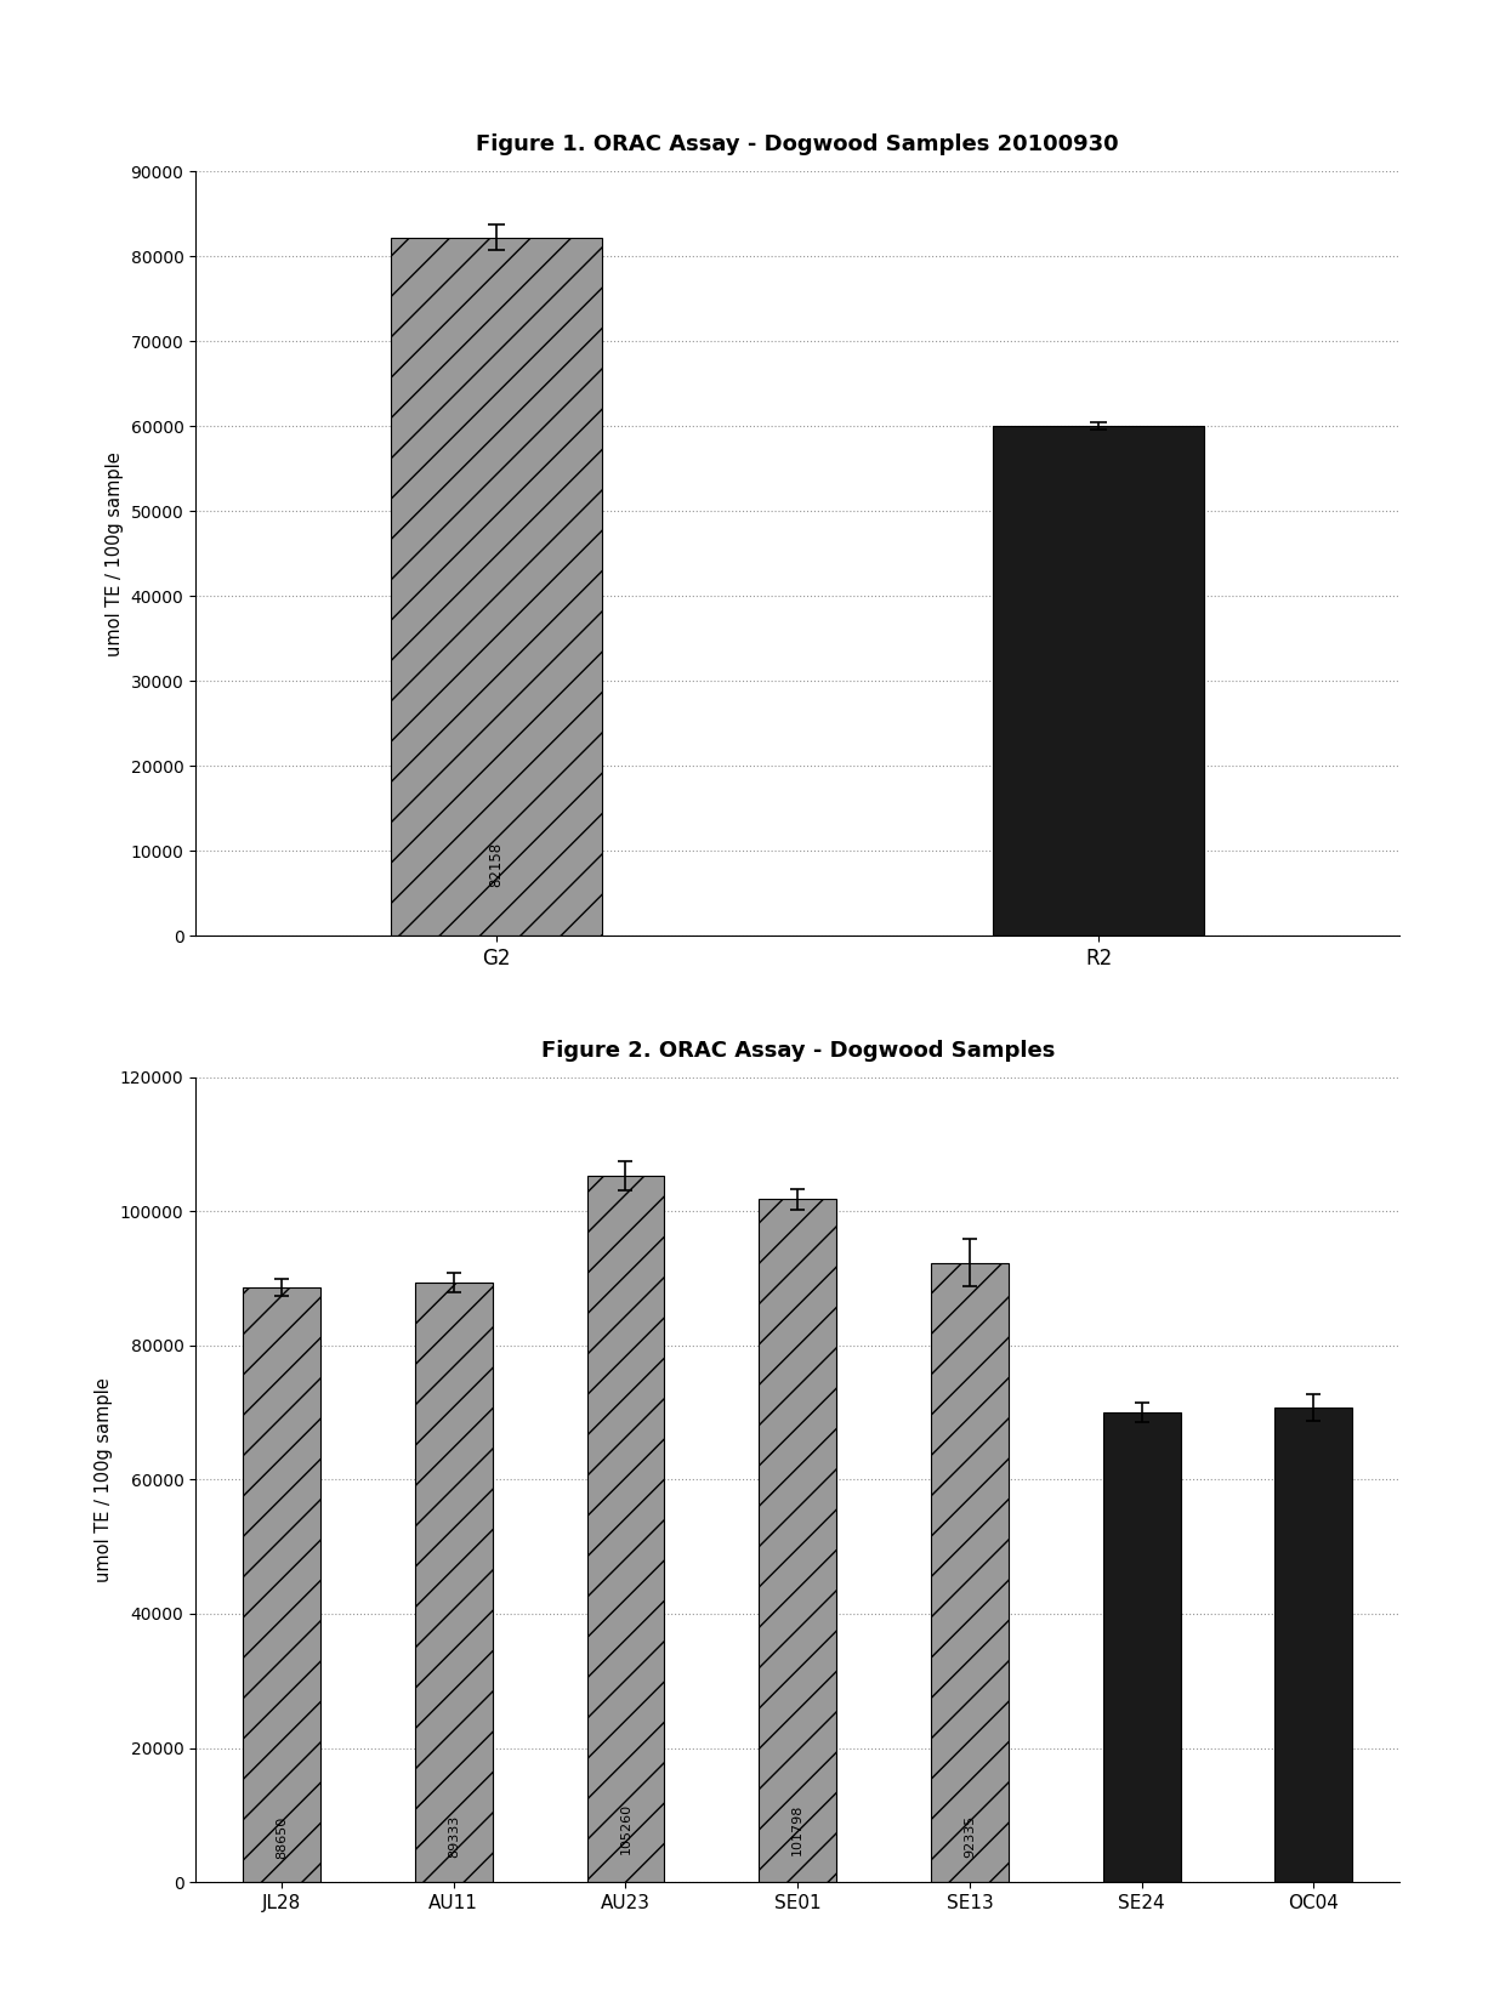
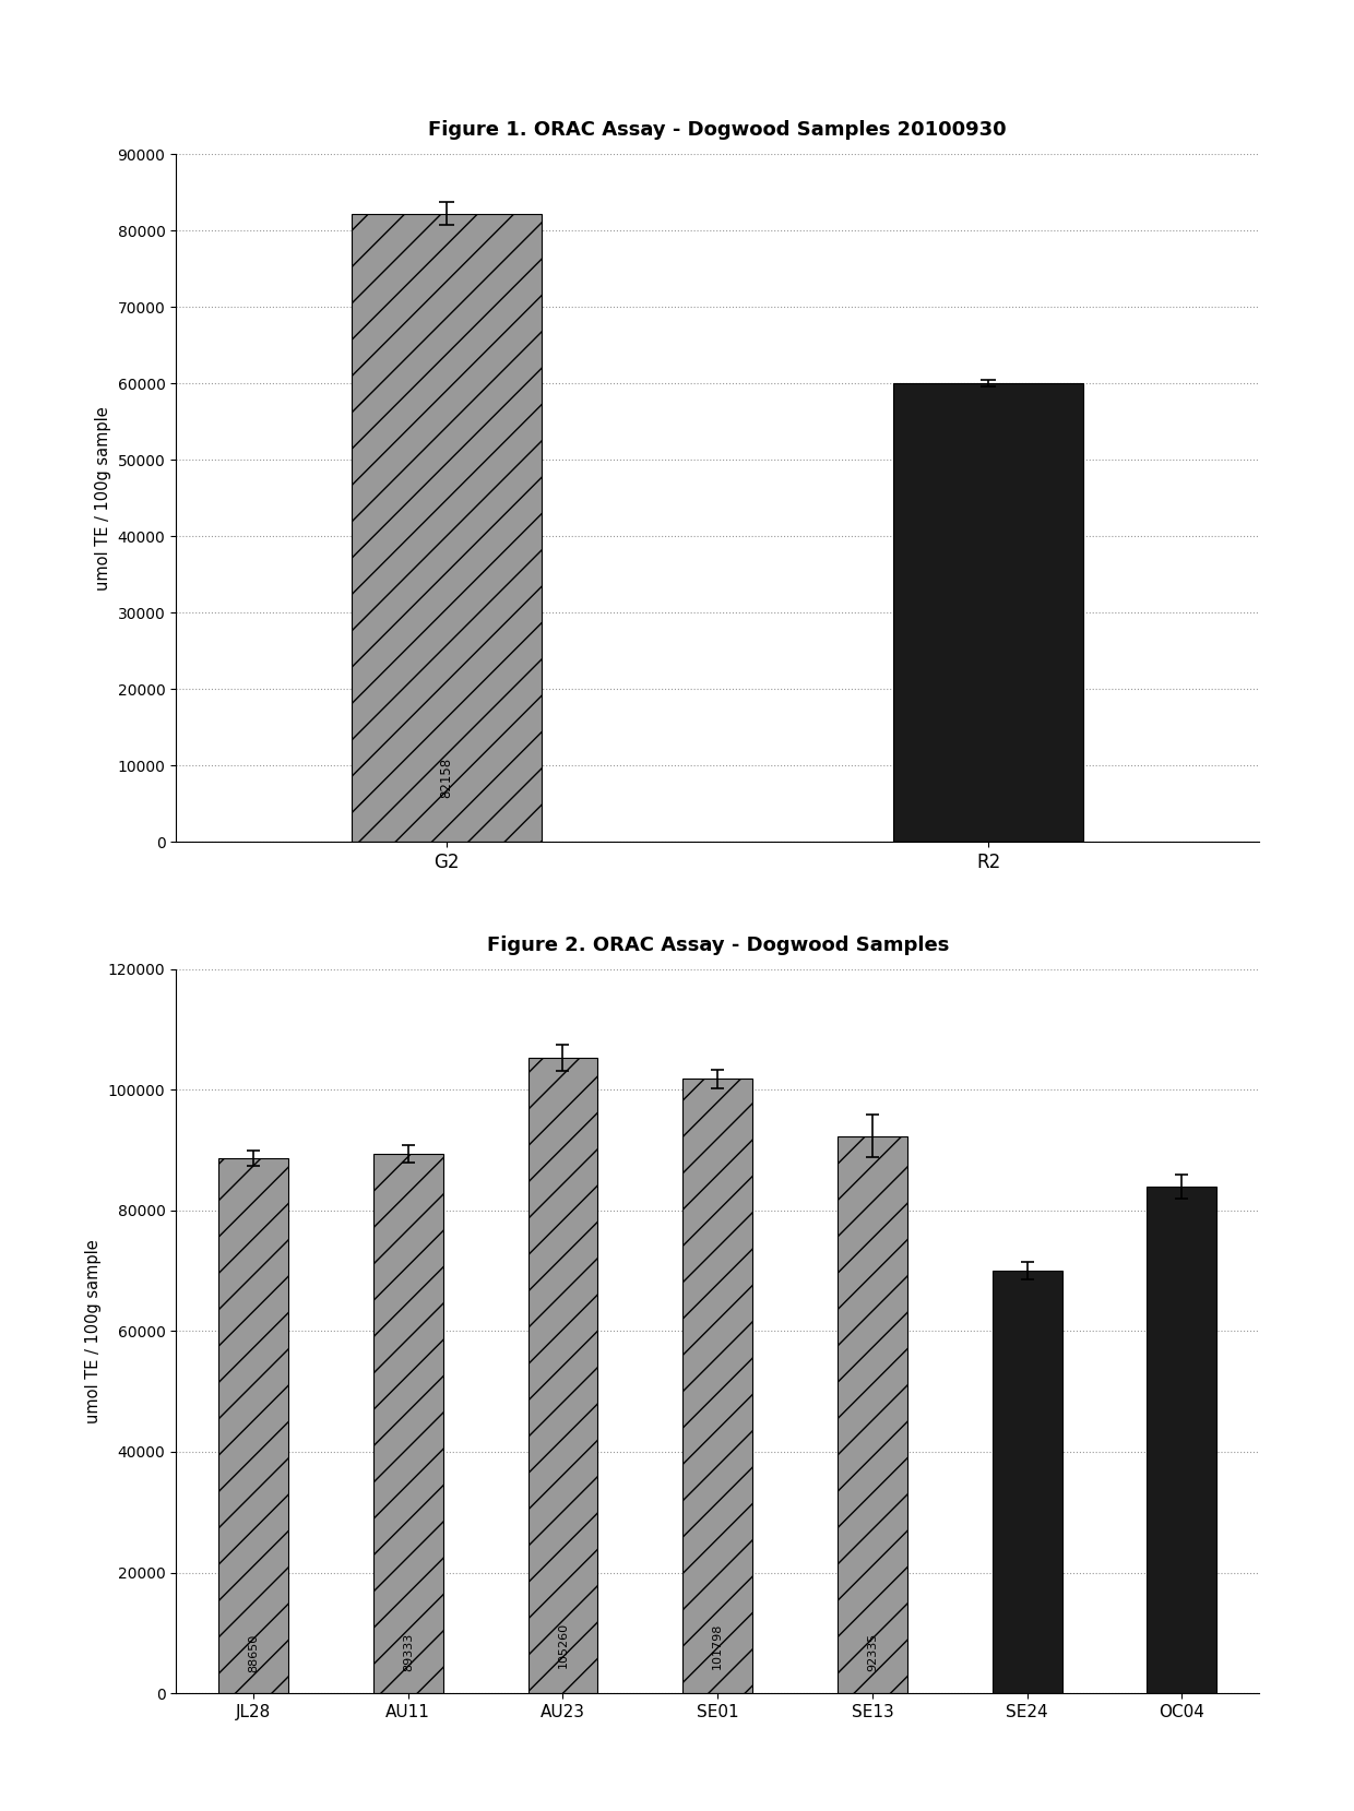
Figure 2. ORAC Assay - Dogwood Samples/OC04: 70800 -> 84000
